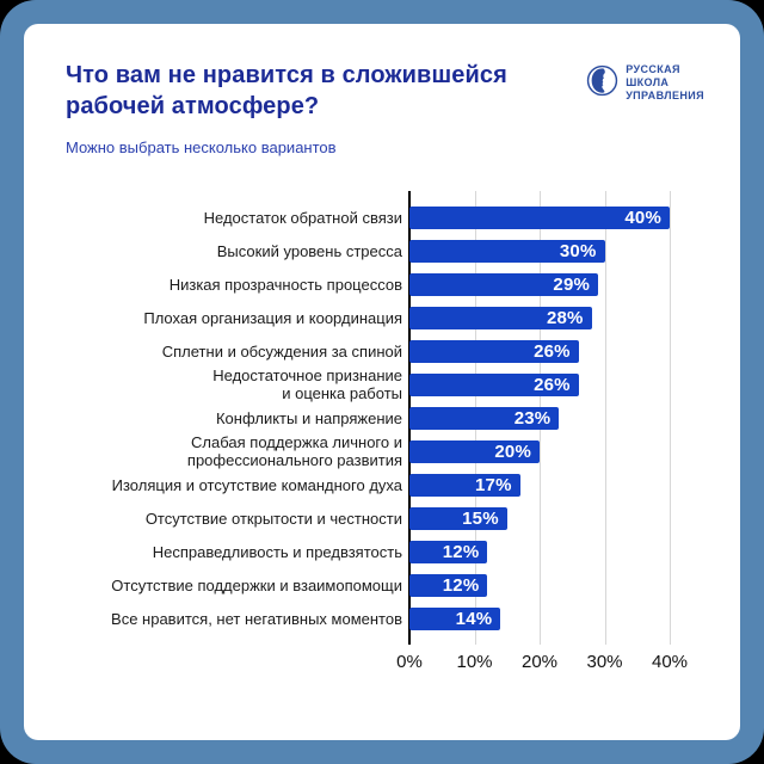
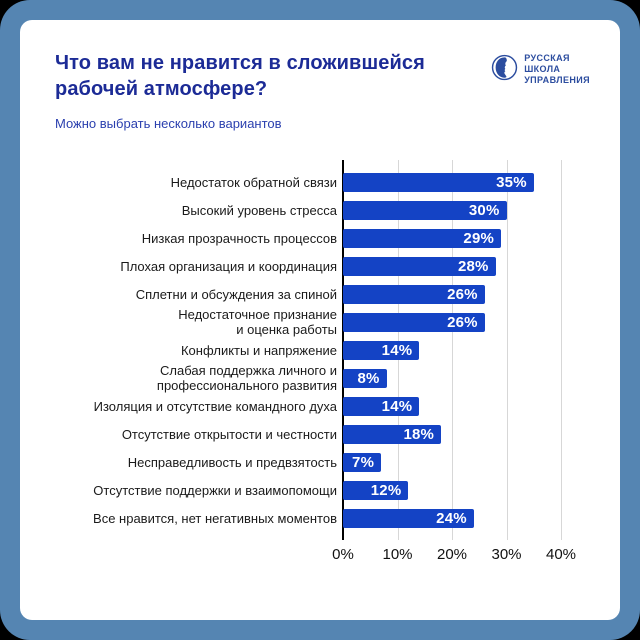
Недостаток обратной связи: 40% -> 35%
Конфликты и напряжение: 23% -> 14%
Слабая поддержка личного и профессионального развития: 20% -> 8%
Изоляция и отсутствие командного духа: 17% -> 14%
Отсутствие открытости и честности: 15% -> 18%
Несправедливость и предвзятость: 12% -> 7%
Все нравится, нет негативных моментов: 14% -> 24%
